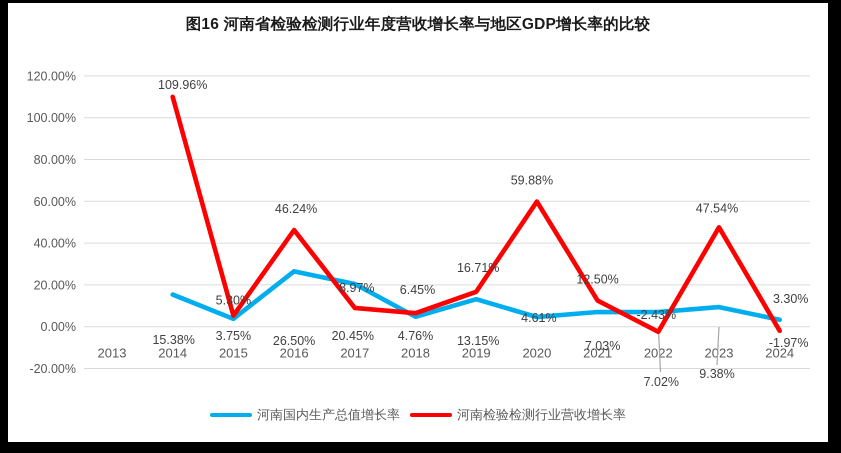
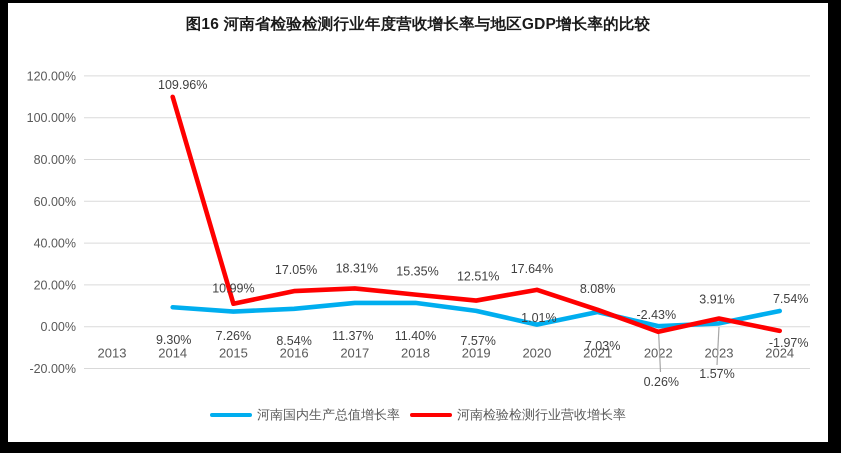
河南国内生产总值增长率/2014: 15.38% -> 9.30%
河南国内生产总值增长率/2015: 3.75% -> 7.26%
河南检验检测行业营收增长率/2015: 5.30% -> 10.99%
河南国内生产总值增长率/2016: 26.50% -> 8.54%
河南检验检测行业营收增长率/2016: 46.24% -> 17.05%
河南国内生产总值增长率/2017: 20.45% -> 11.37%
河南检验检测行业营收增长率/2017: 8.97% -> 18.31%
河南国内生产总值增长率/2018: 4.76% -> 11.40%
河南检验检测行业营收增长率/2018: 6.45% -> 15.35%
河南国内生产总值增长率/2019: 13.15% -> 7.57%
河南检验检测行业营收增长率/2019: 16.71% -> 12.51%
河南国内生产总值增长率/2020: 4.61% -> 1.01%
河南检验检测行业营收增长率/2020: 59.88% -> 17.64%
河南检验检测行业营收增长率/2021: 12.50% -> 8.08%
河南国内生产总值增长率/2022: 7.02% -> 0.26%
河南国内生产总值增长率/2023: 9.38% -> 1.57%
河南检验检测行业营收增长率/2023: 47.54% -> 3.91%
河南国内生产总值增长率/2024: 3.30% -> 7.54%
